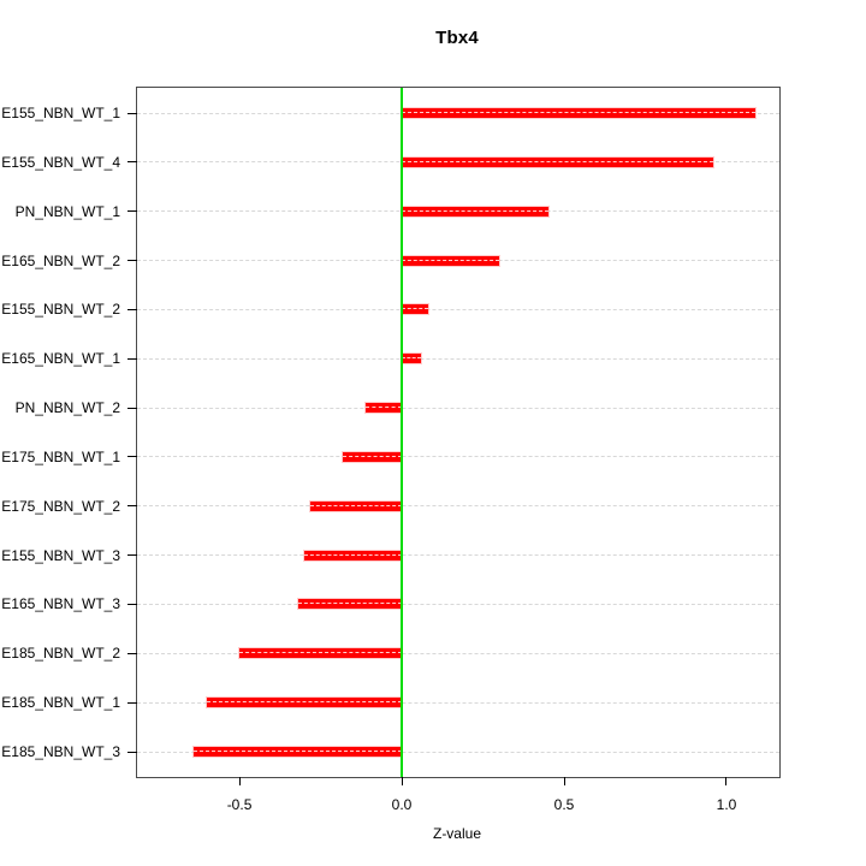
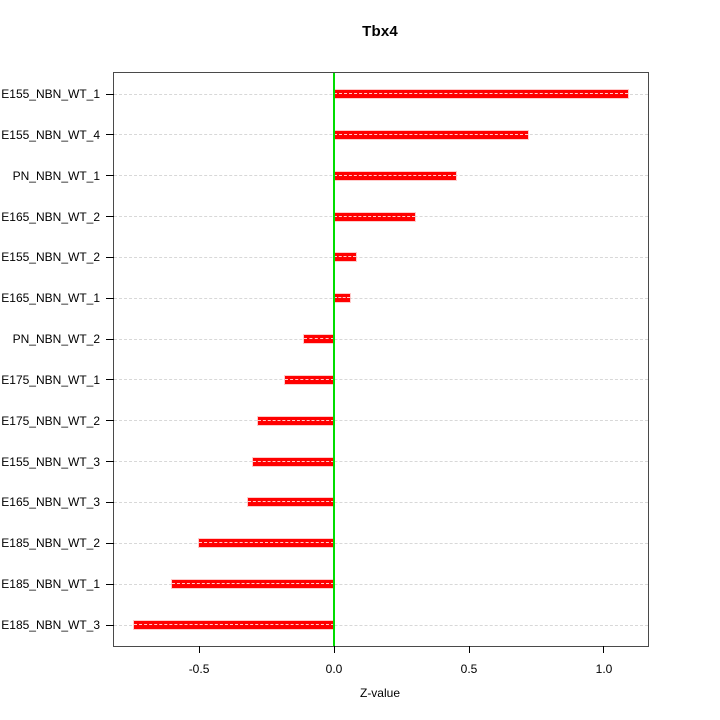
E155_NBN_WT_4: 0.96 -> 0.72
E185_NBN_WT_3: -0.64 -> -0.74
